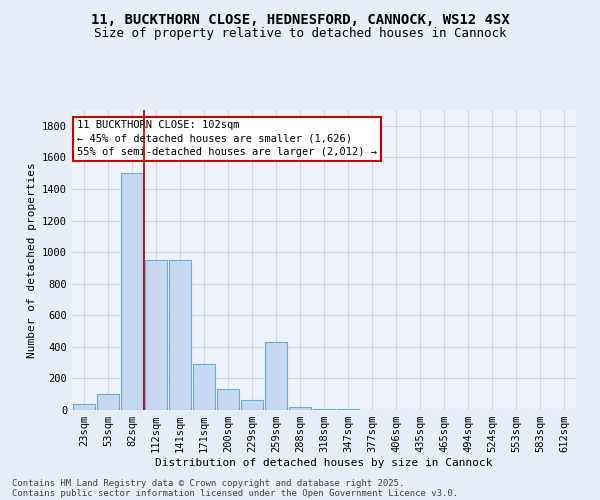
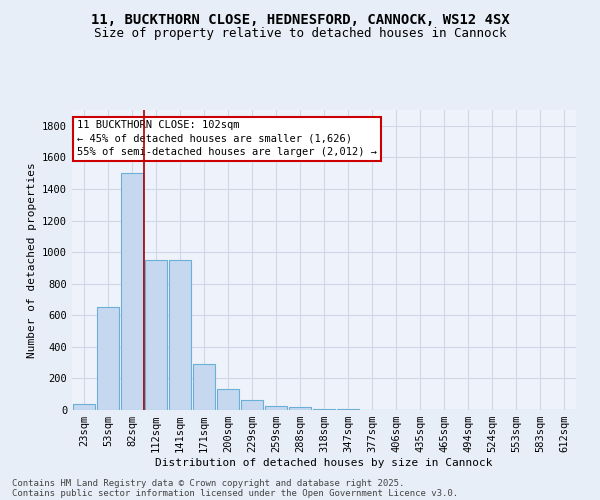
53sqm: 100 -> 650
259sqm: 430 -> 20
